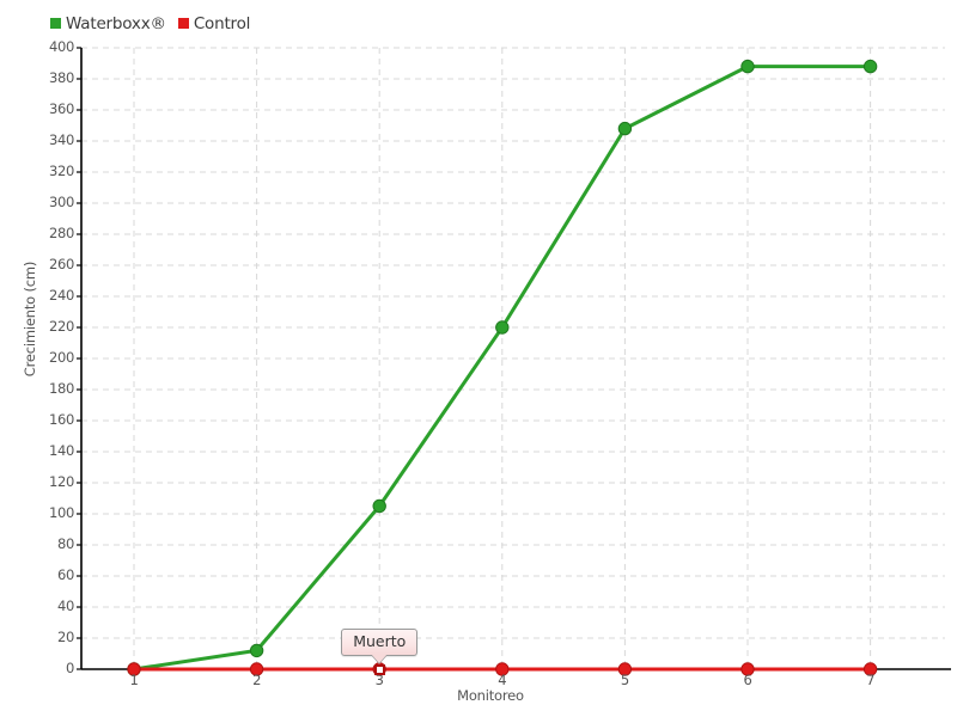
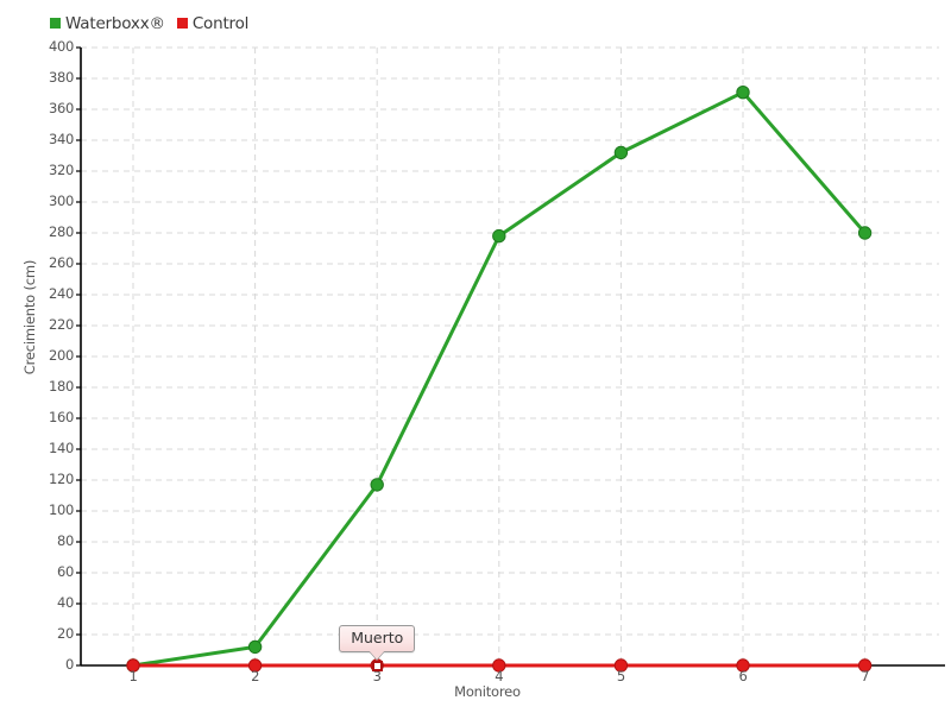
Waterboxx®/3: 105 -> 117
Waterboxx®/4: 220 -> 278
Waterboxx®/5: 348 -> 332
Waterboxx®/6: 388 -> 371
Waterboxx®/7: 388 -> 280
